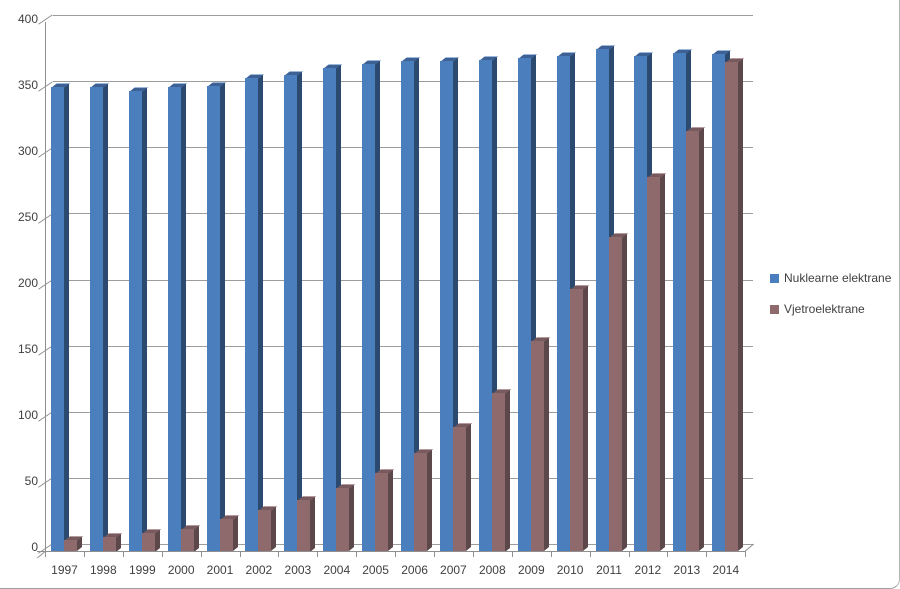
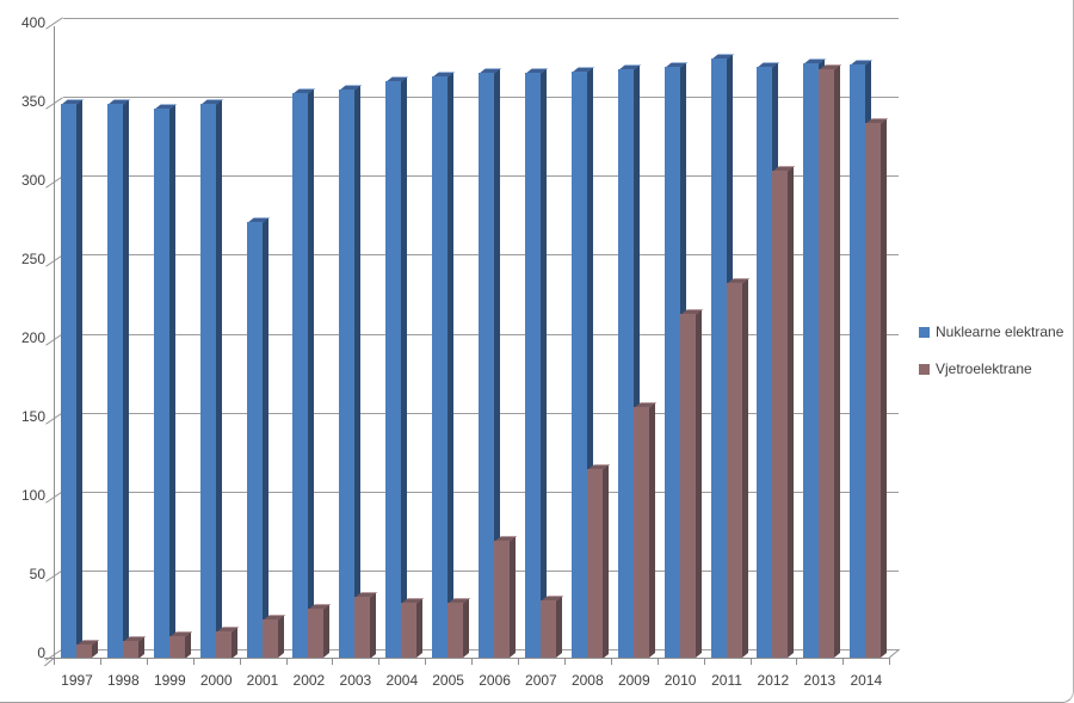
Nuklearne elektrane/2001: 352 -> 276
Vjetroelektrane/2004: 48 -> 35
Vjetroelektrane/2005: 59 -> 35
Vjetroelektrane/2007: 94 -> 36
Vjetroelektrane/2010: 198 -> 218
Vjetroelektrane/2012: 283 -> 309
Vjetroelektrane/2013: 318 -> 373
Vjetroelektrane/2014: 370 -> 339
